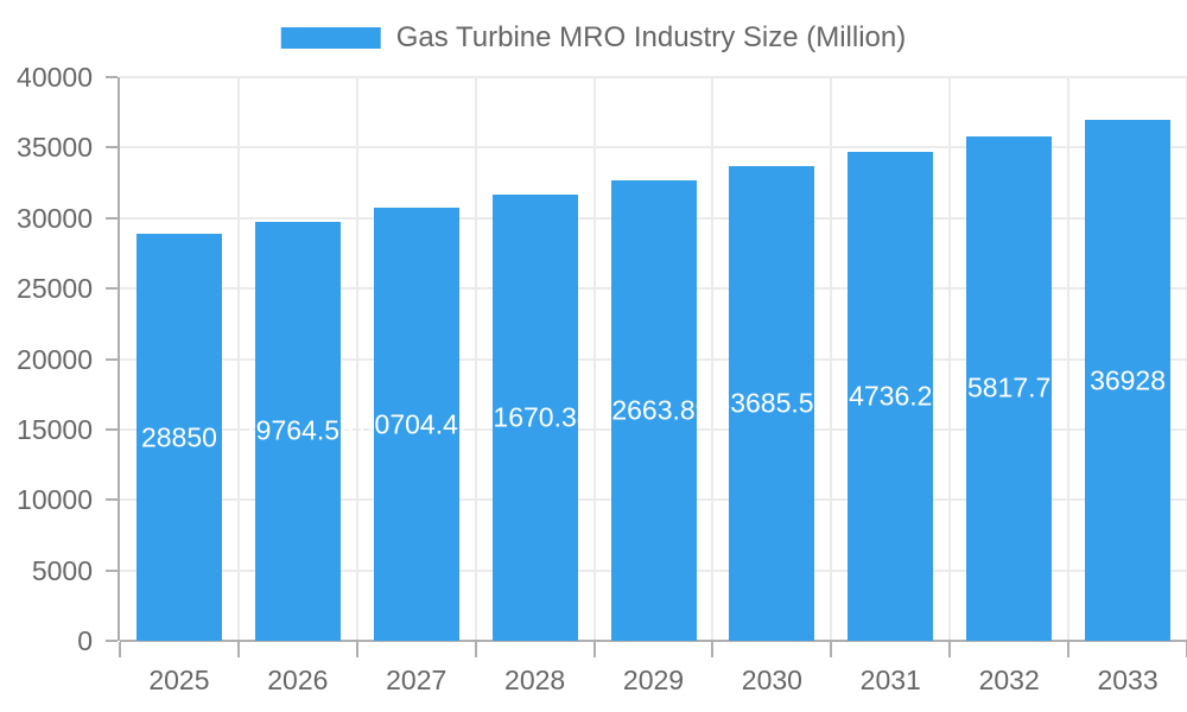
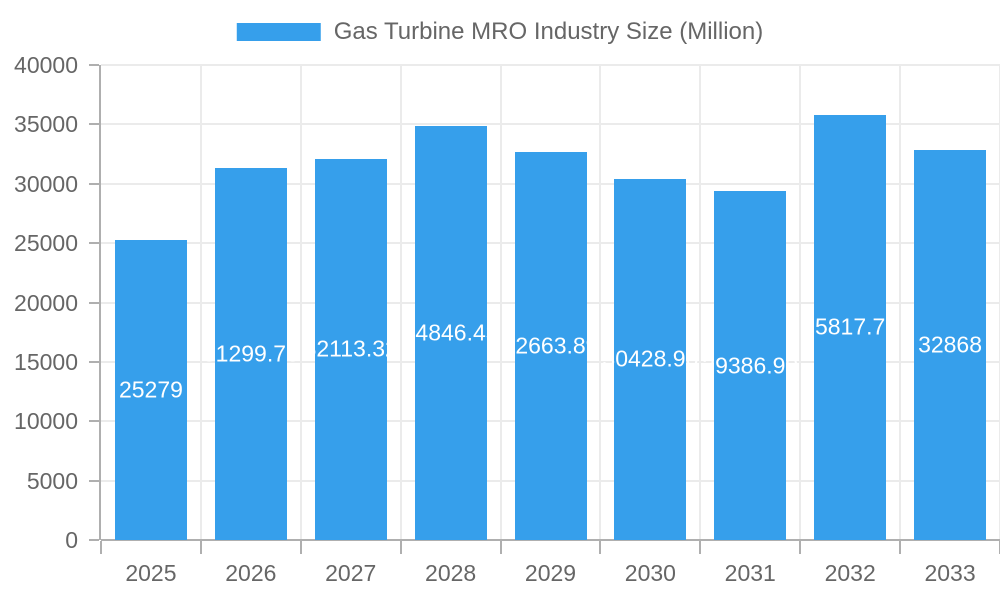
2025: 28850 -> 25279
2026: 29764.55 -> 31299.76
2027: 30704.42 -> 32113.32
2028: 31670.38 -> 34846.43
2030: 33685.53 -> 30428.96
2031: 34736.29 -> 29386.99
2033: 36928 -> 32868
